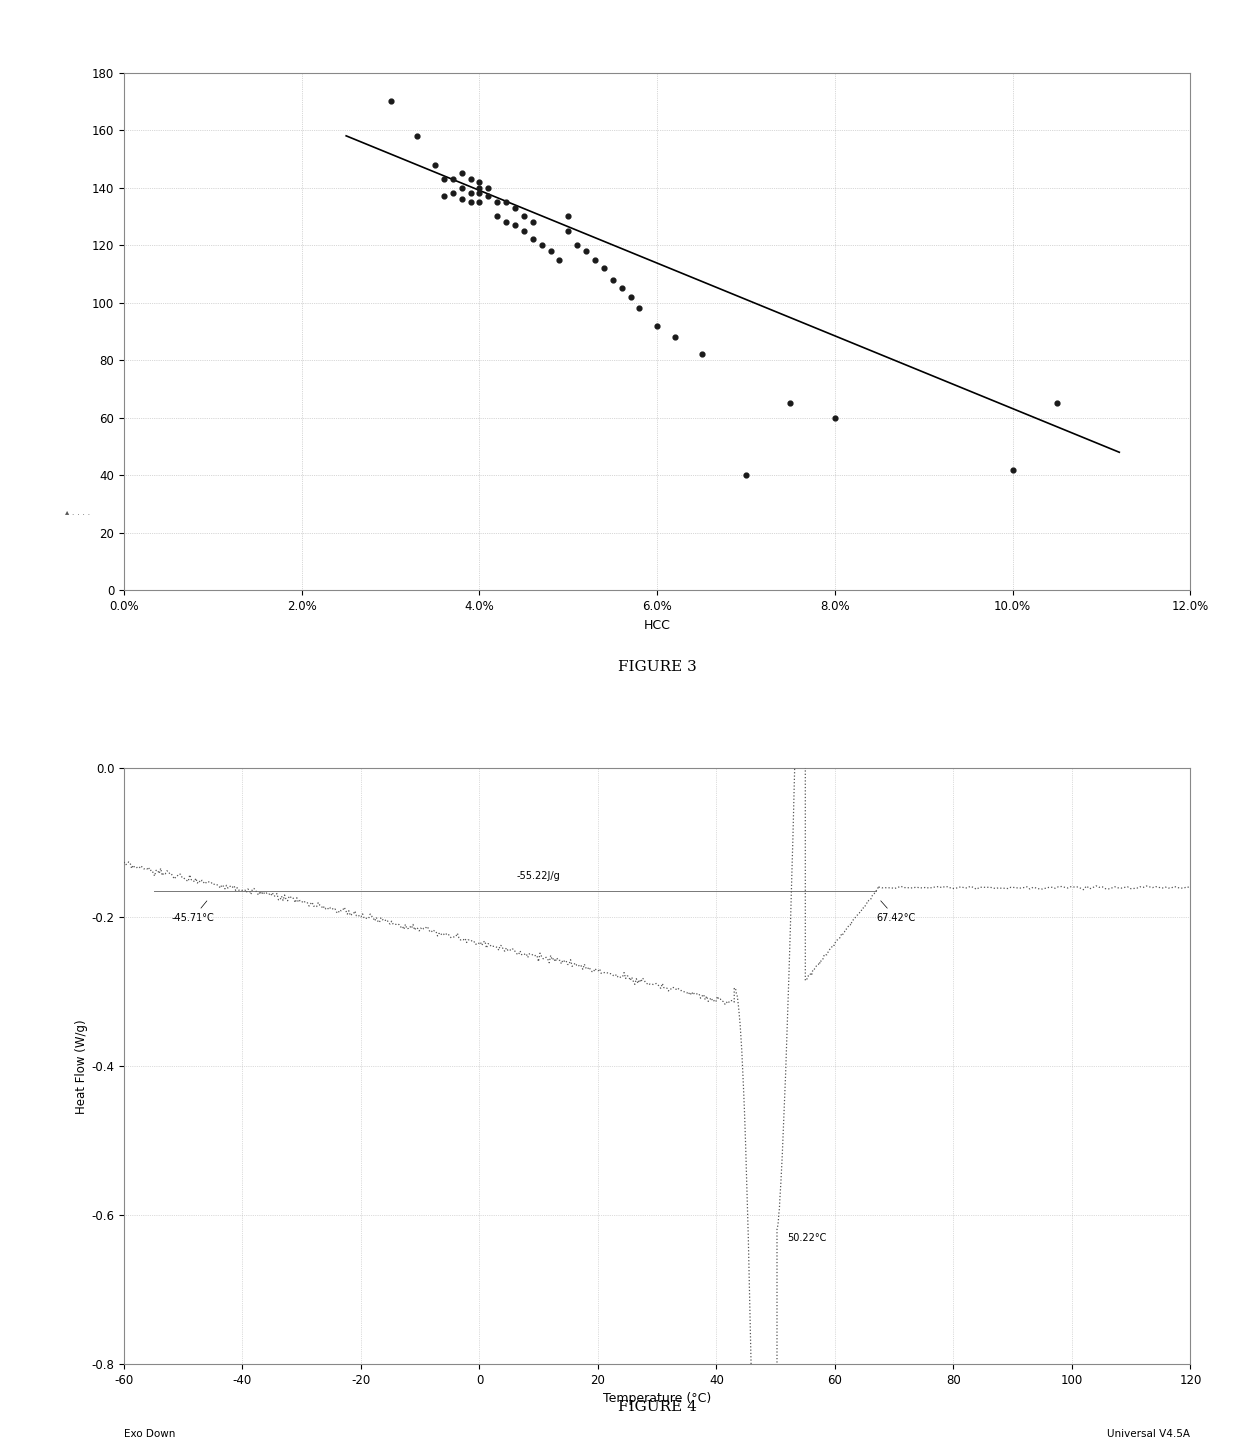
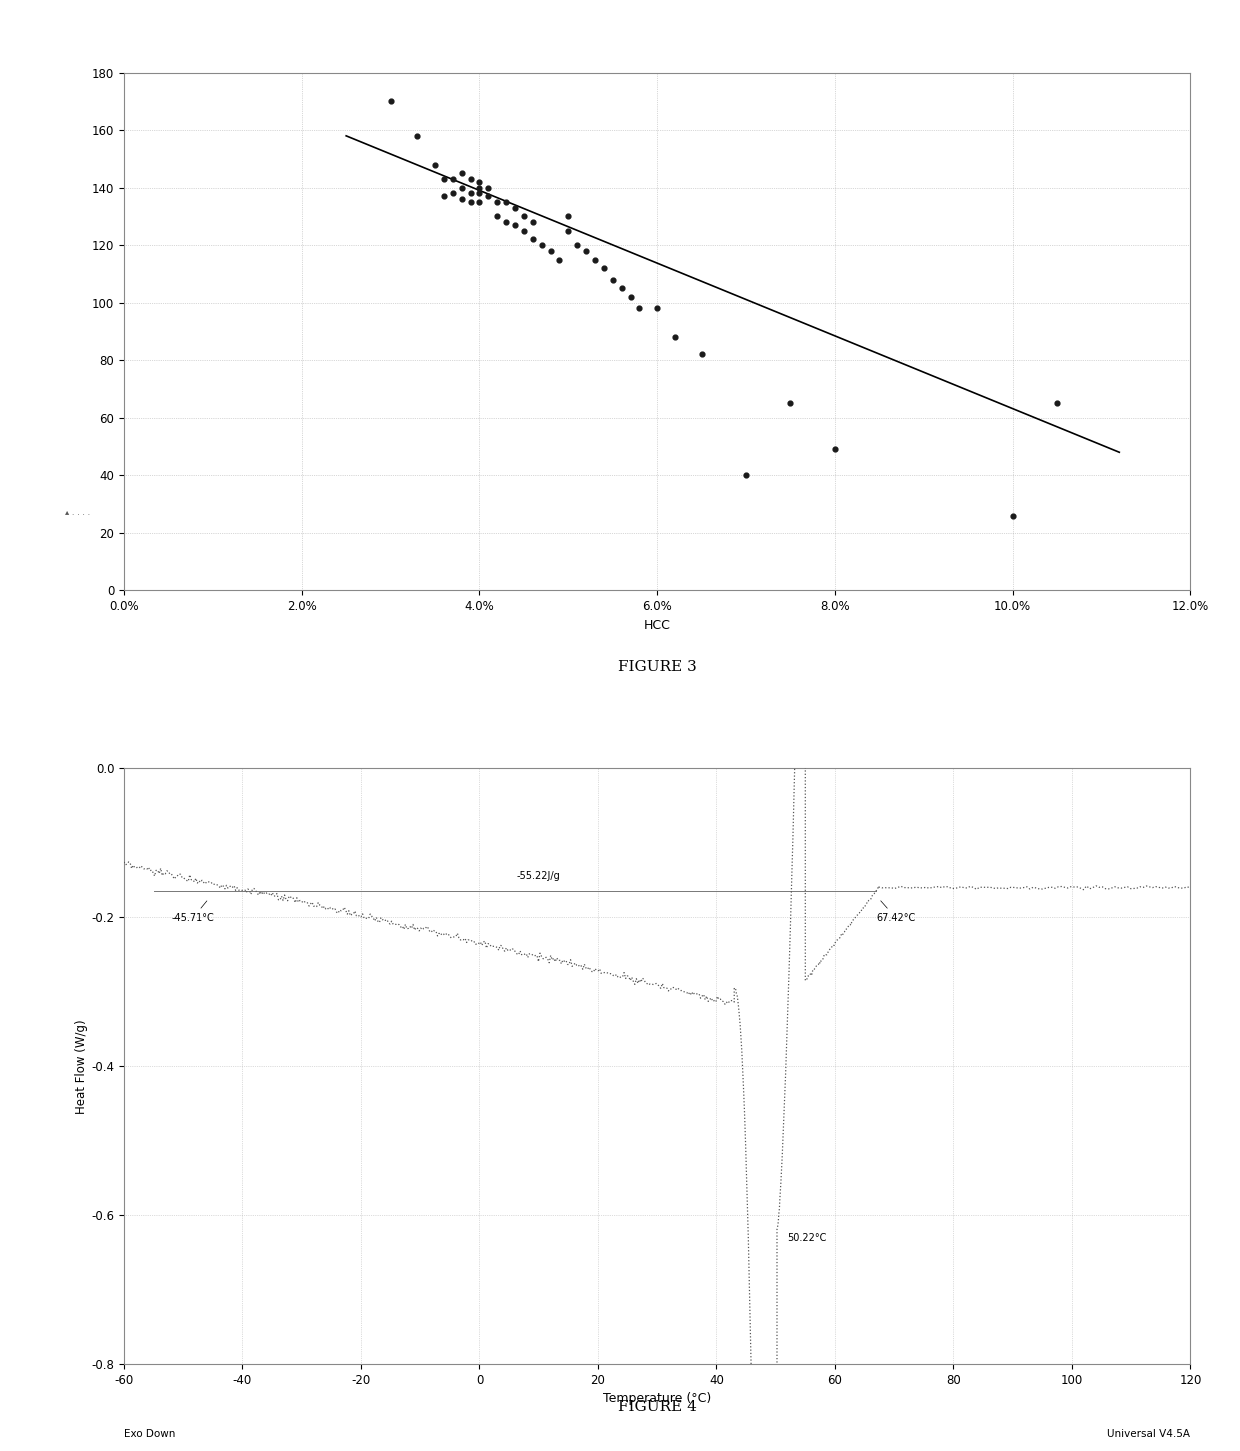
6.0%: 92 -> 98
8.0%: 60 -> 49
10.0%: 42 -> 26
